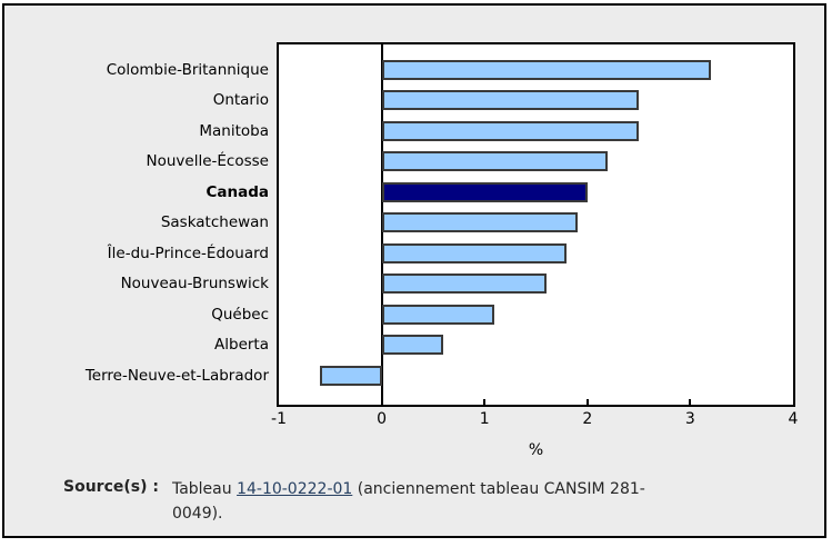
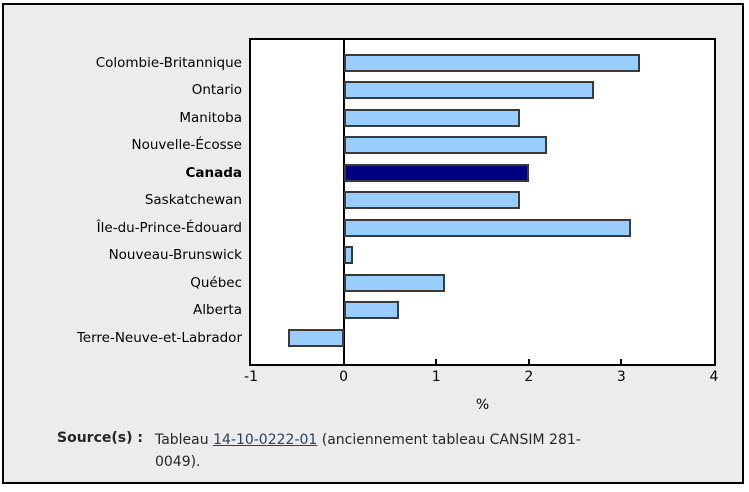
Ontario: 2.5 -> 2.7
Manitoba: 2.5 -> 1.9
Île-du-Prince-Édouard: 1.8 -> 3.1
Nouveau-Brunswick: 1.6 -> 0.1
